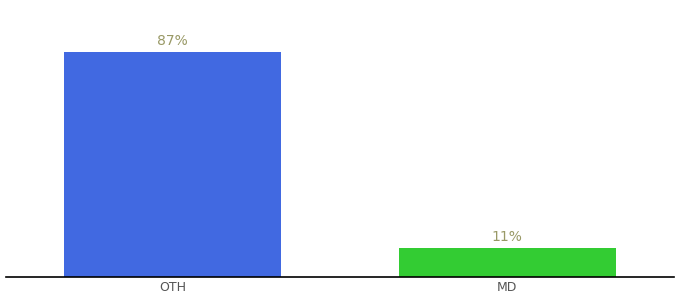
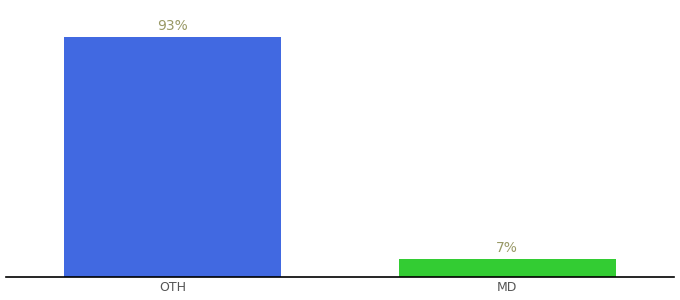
OTH: 87% -> 93%
MD: 11% -> 7%
